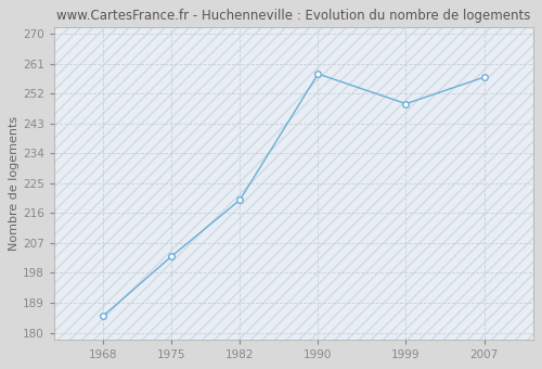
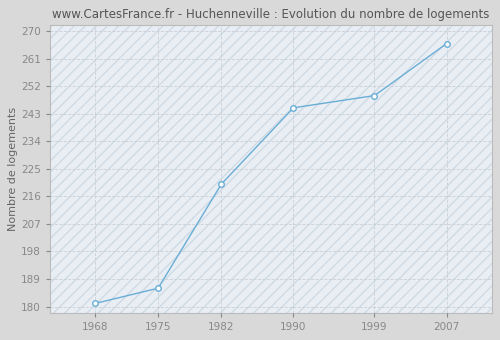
1968: 185 -> 181
1975: 203 -> 186
1990: 258 -> 245
2007: 257 -> 266
